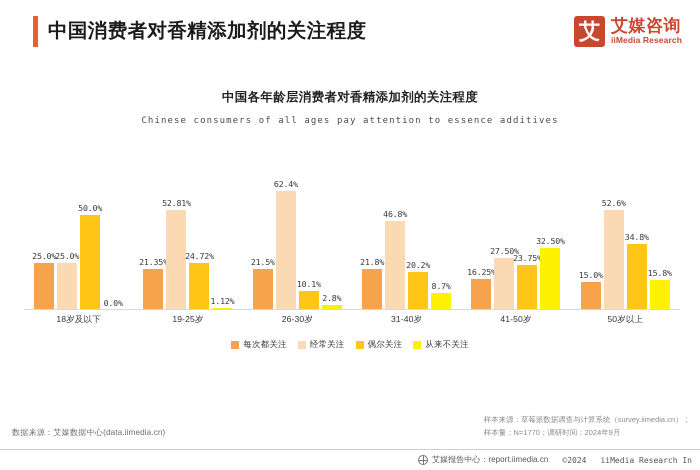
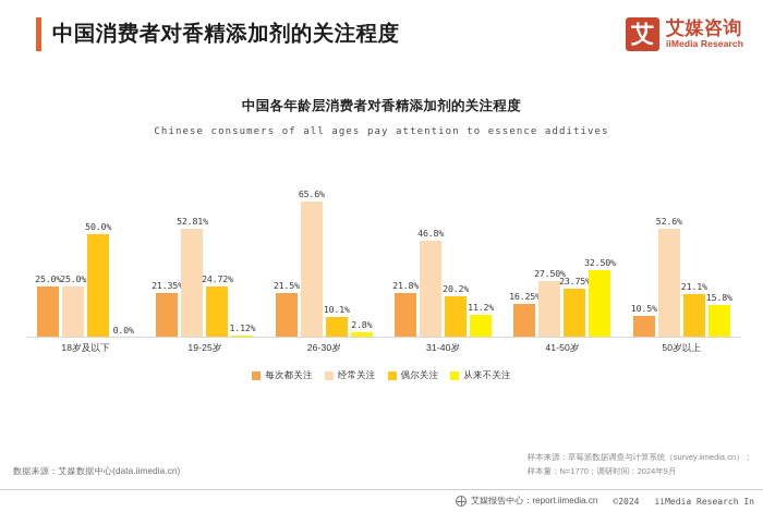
经常关注/26-30岁: 62.4% -> 65.6%
从来不关注/31-40岁: 8.7% -> 11.2%
每次都关注/50岁以上: 15.0% -> 10.5%
偶尔关注/50岁以上: 34.8% -> 21.1%
